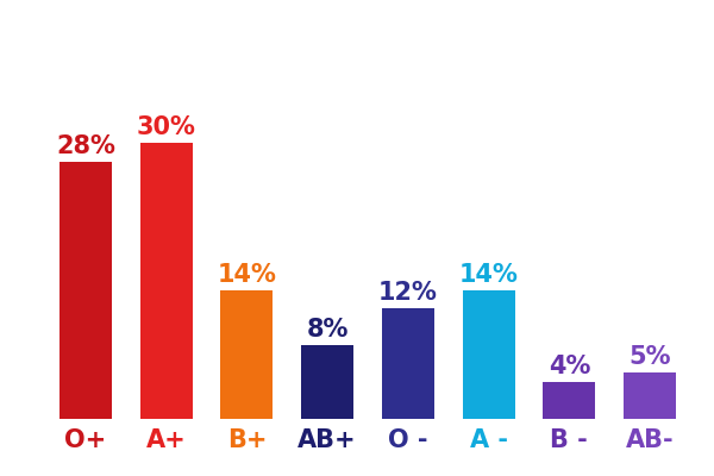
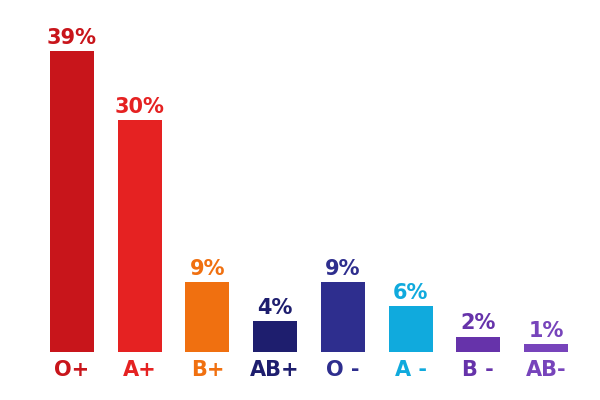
O+: 28% -> 39%
B+: 14% -> 9%
AB+: 8% -> 4%
O -: 12% -> 9%
A -: 14% -> 6%
B -: 4% -> 2%
AB-: 5% -> 1%
